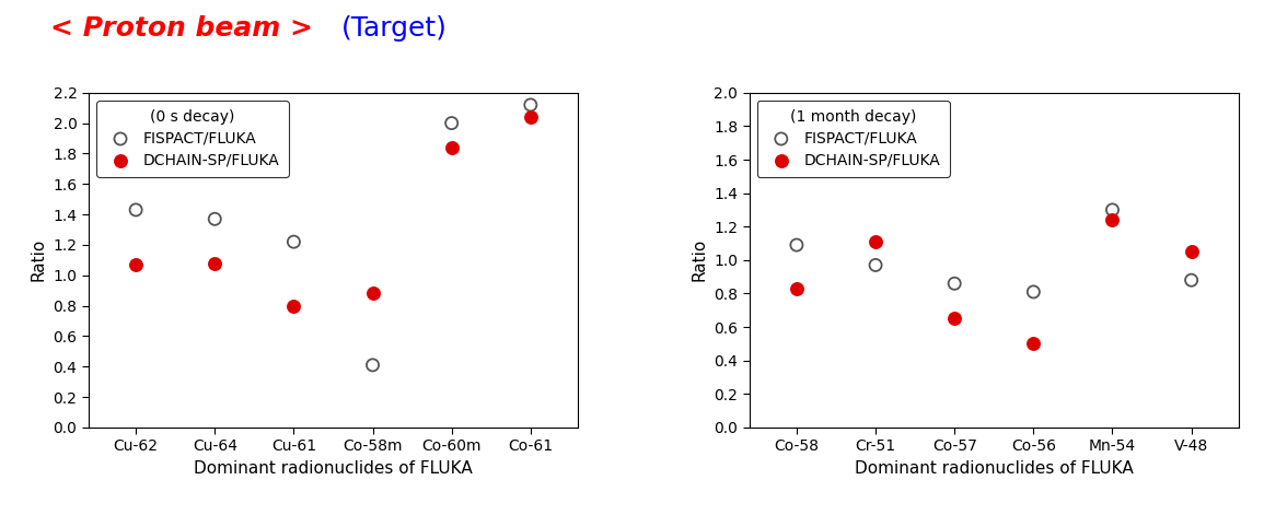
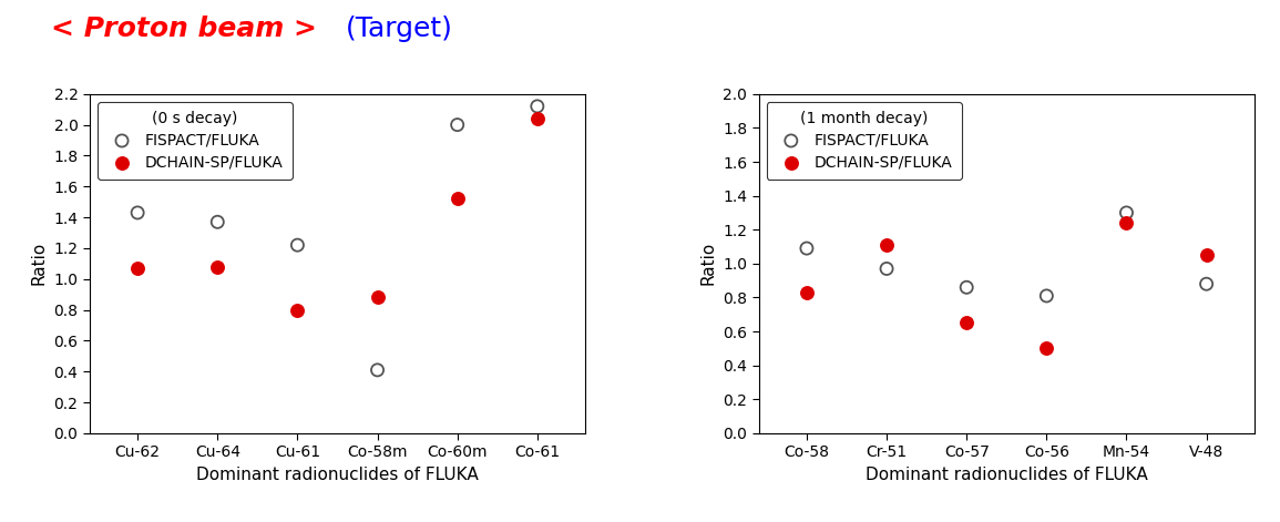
DCHAIN-SP/FLUKA/Co-60m: 1.84 -> 1.52
